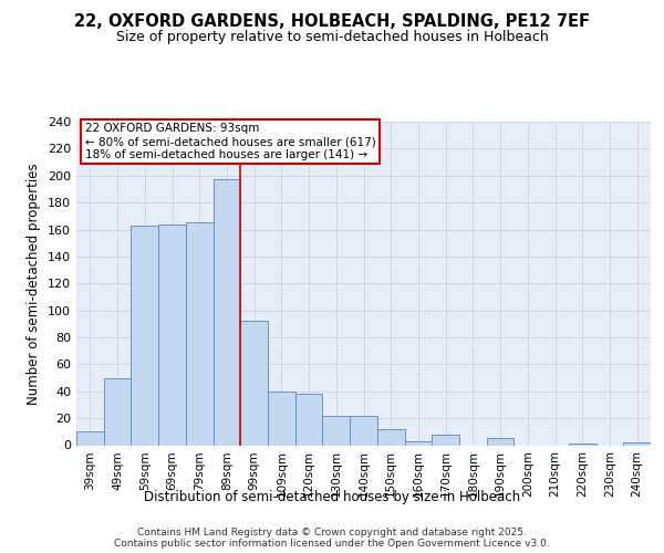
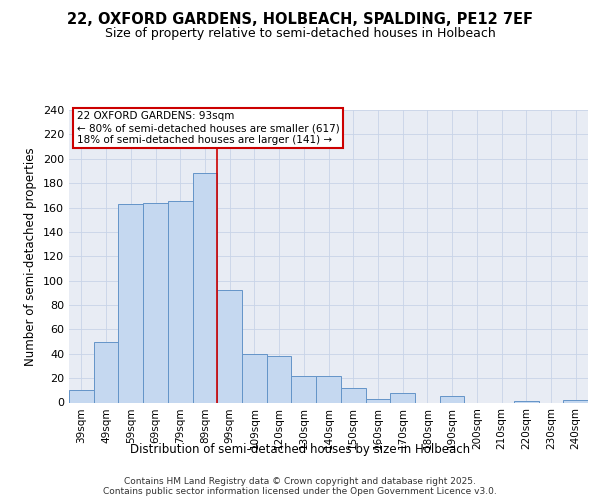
89sqm: 197 -> 188
